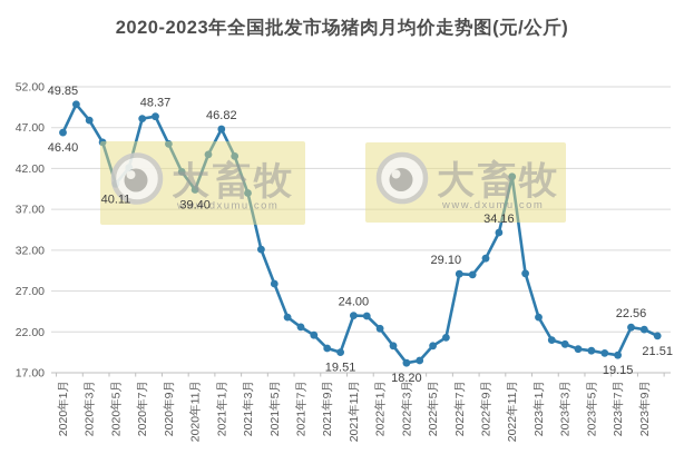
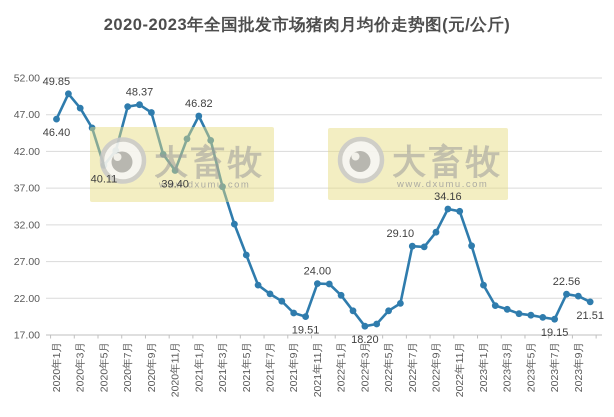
2020年9月: 45 -> 47
2021年3月: 39 -> 37
2022年11月: 41 -> 34
